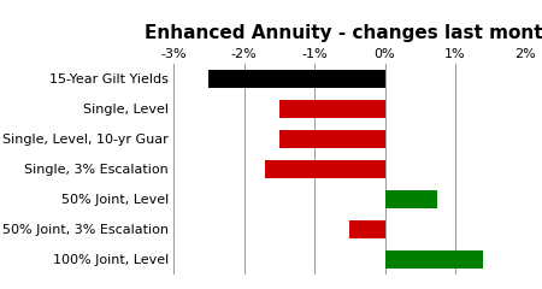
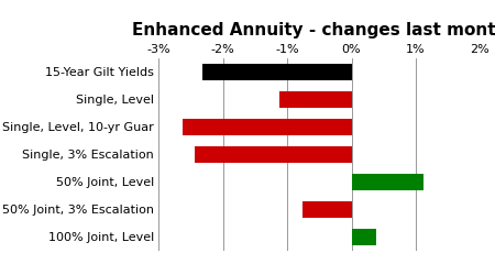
15-Year Gilt Yields: -2.50% -> -2.32%
Single, Level: -1.50% -> -1.12%
Single, Level, 10-yr Guar: -1.50% -> -2.62%
Single, 3% Escalation: -1.70% -> -2.44%
50% Joint, Level: 0.75% -> 1.12%
50% Joint, 3% Escalation: -0.50% -> -0.76%
100% Joint, Level: 1.40% -> 0.38%
